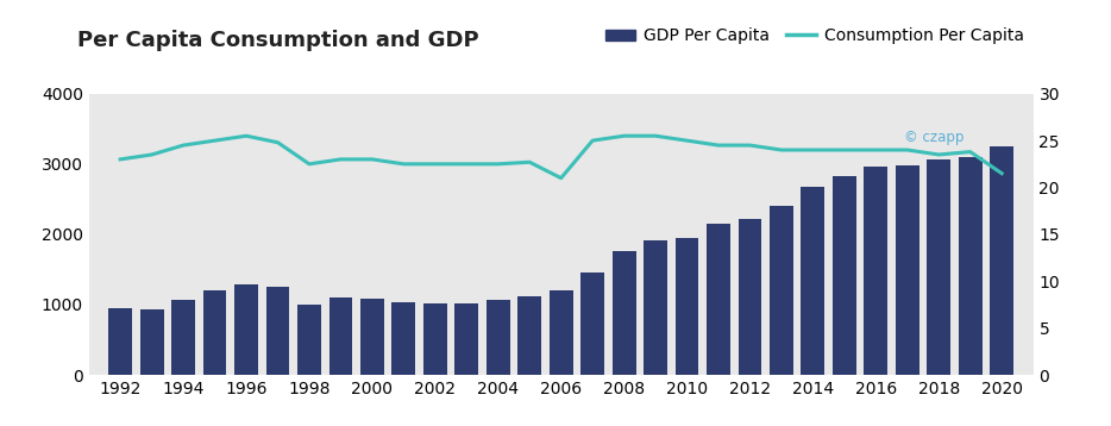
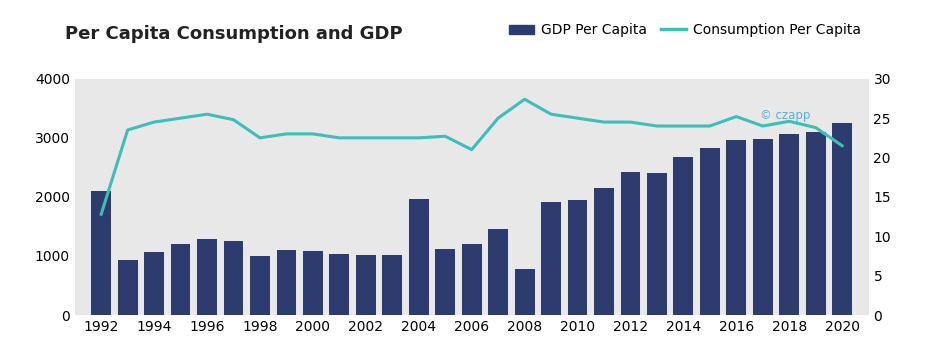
GDP Per Capita/1992: 950 -> 2100
Consumption Per Capita/1992: 23.0 -> 12.8
GDP Per Capita/2004: 1060 -> 1960
GDP Per Capita/2008: 1760 -> 780
Consumption Per Capita/2008: 25.5 -> 27.4
GDP Per Capita/2012: 2210 -> 2420
Consumption Per Capita/2016: 24.0 -> 25.2
Consumption Per Capita/2018: 23.5 -> 24.6
